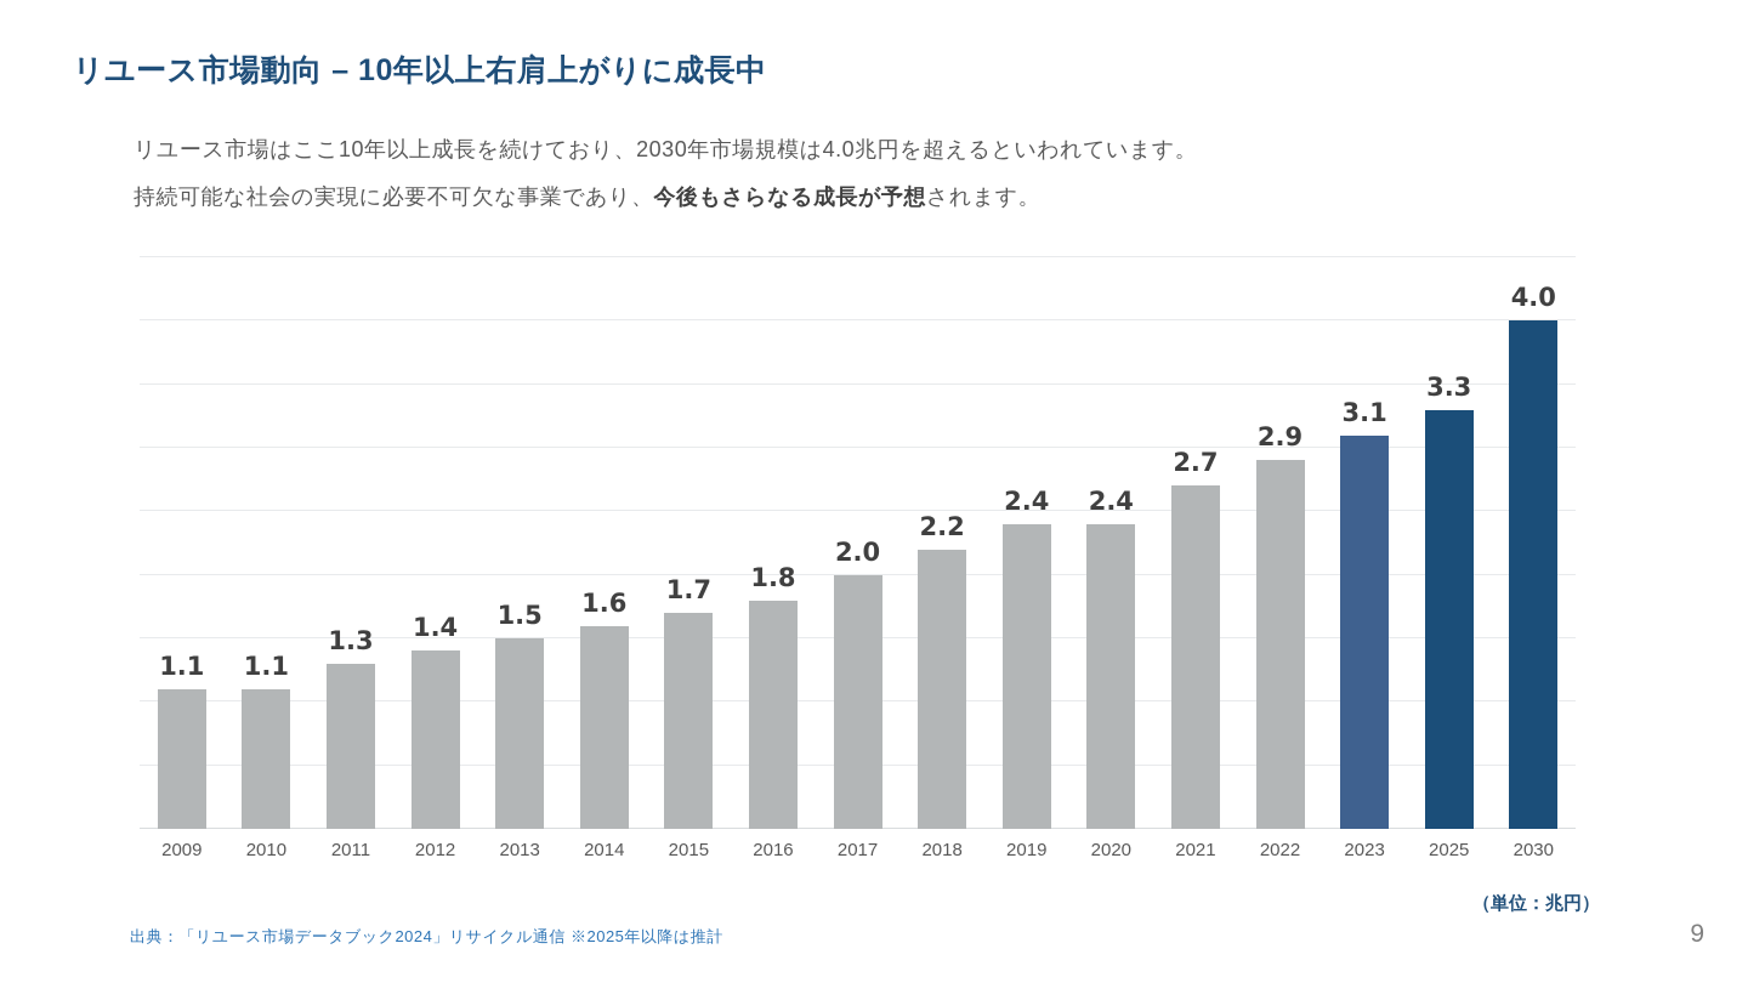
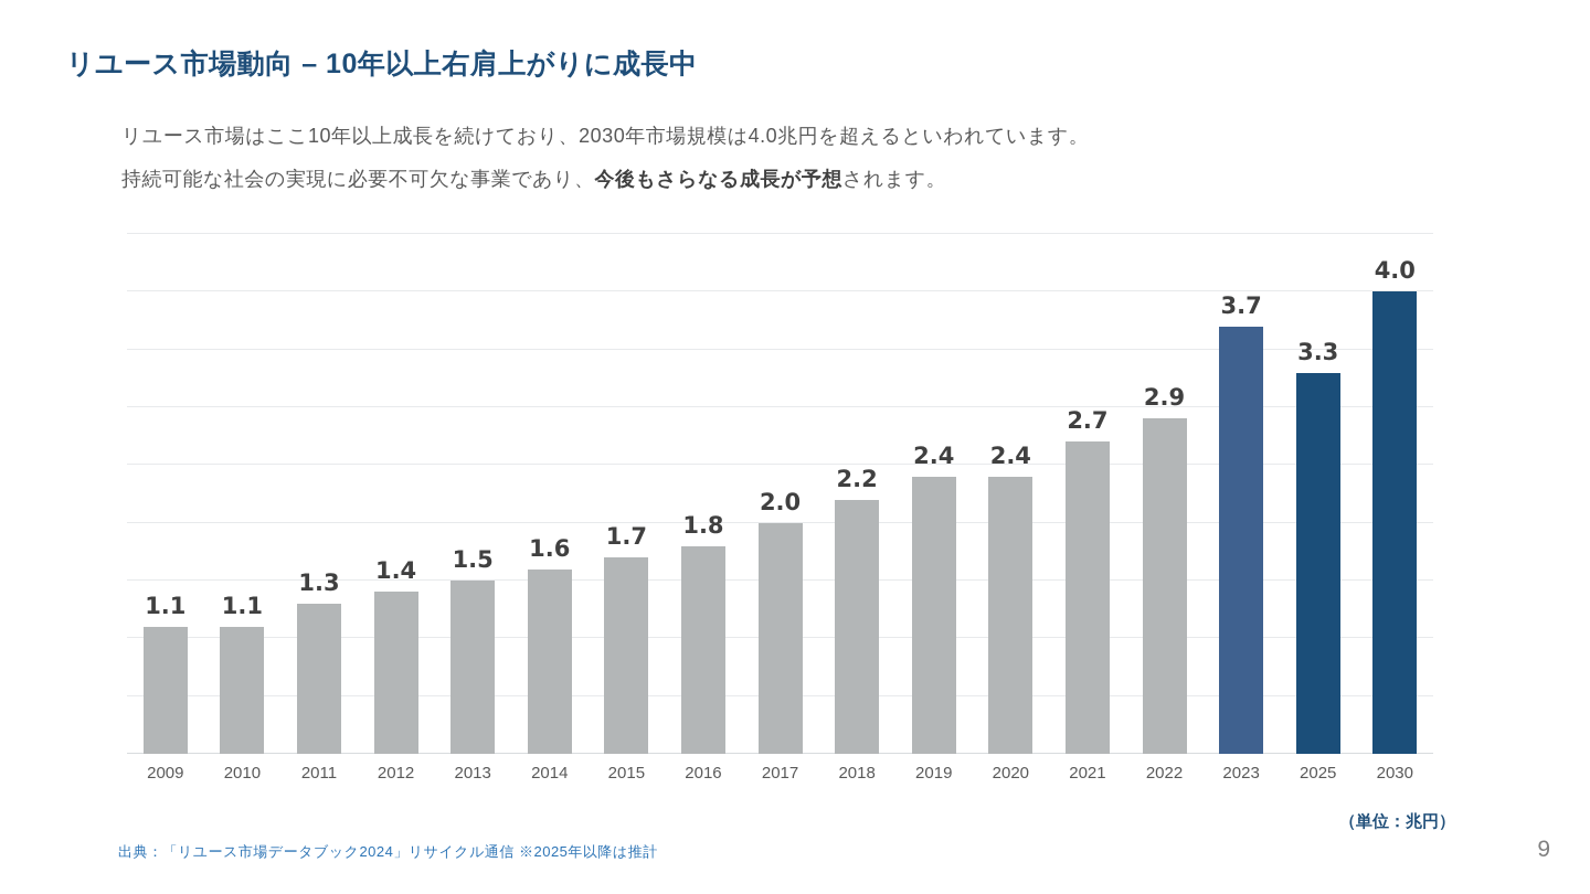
2023: 3.1 -> 3.7
